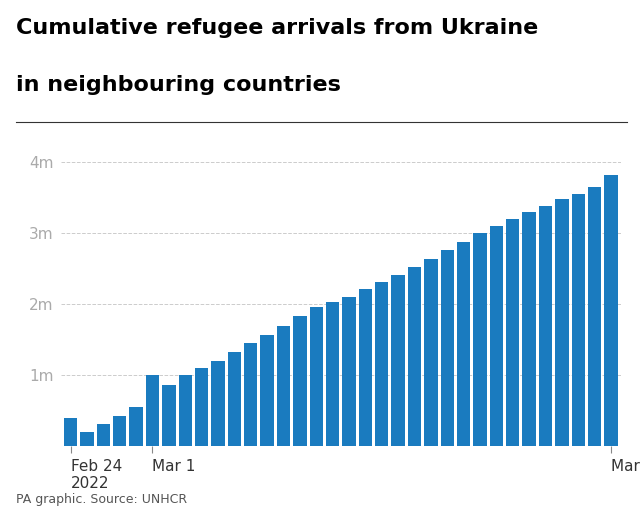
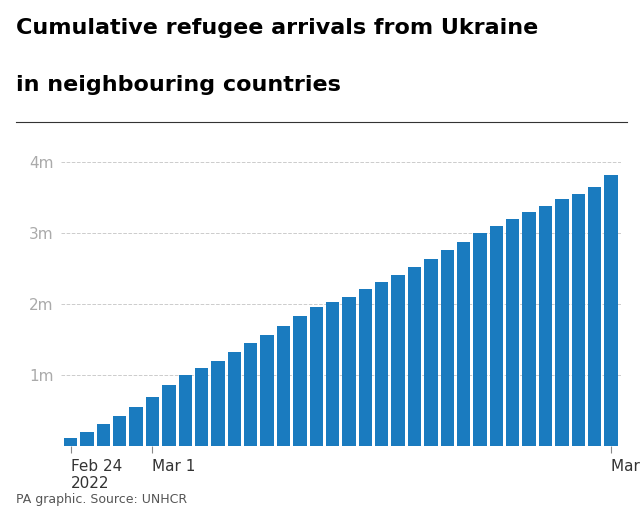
Feb 24 2022: 0.40m -> 0.12m
Mar 1: 1.00m -> 0.70m
